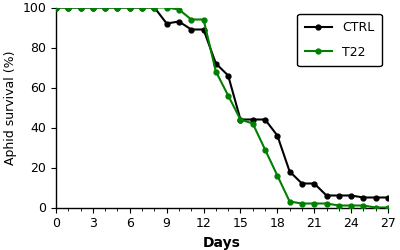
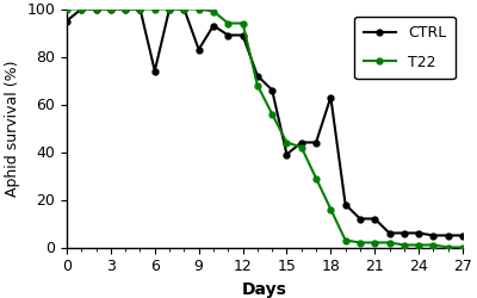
CTRL/0: 100 -> 95
CTRL/6: 100 -> 74
CTRL/9: 92 -> 83
CTRL/15: 44 -> 39
CTRL/18: 36 -> 63
